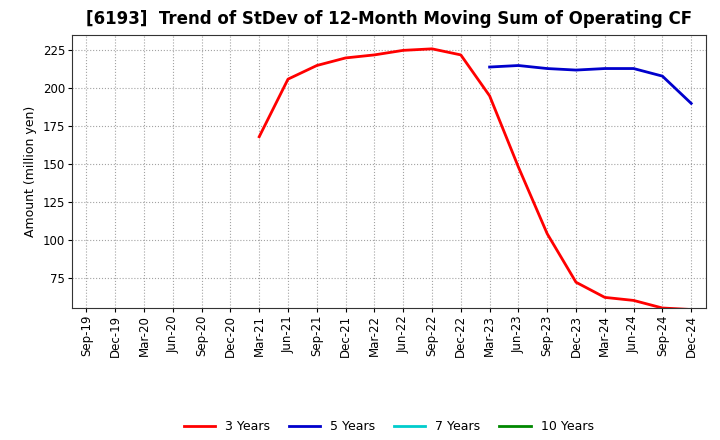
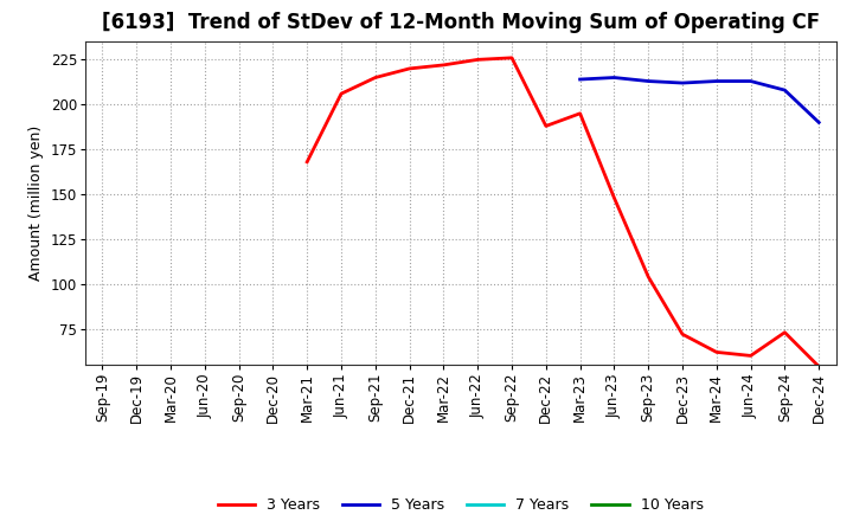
3 Years/Dec-22: 222 -> 188
3 Years/Sep-24: 55 -> 73
